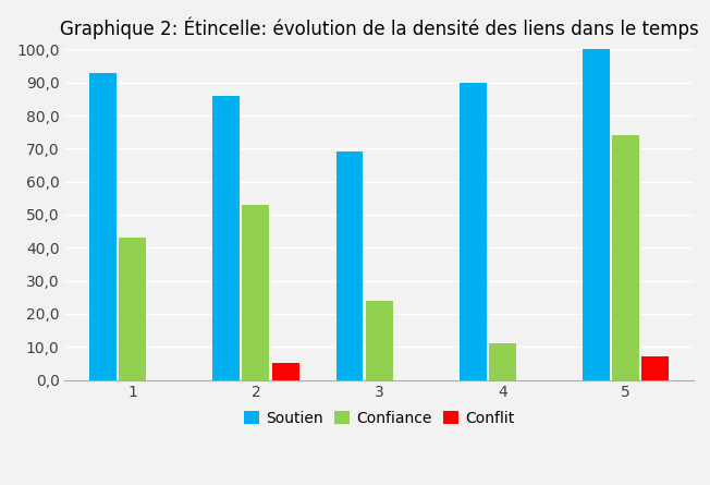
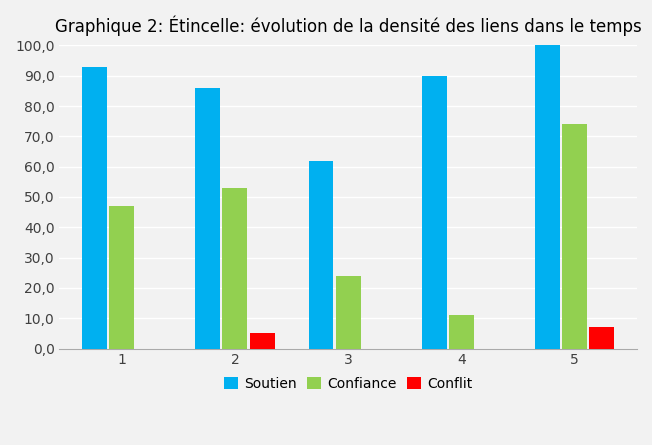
Confiance/1: 43 -> 47
Soutien/3: 69 -> 62
